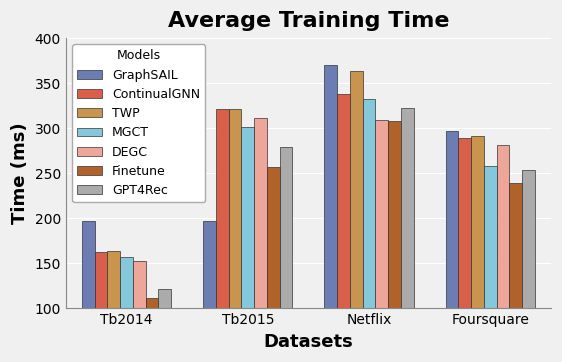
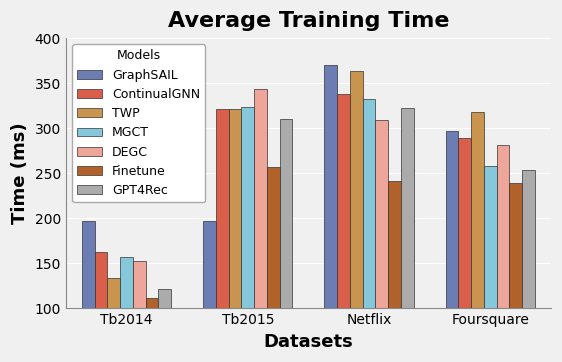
TWP/Tb2014: 164 -> 134
MGCT/Tb2015: 302 -> 324
DEGC/Tb2015: 311 -> 344
GPT4Rec/Tb2015: 279 -> 310
Finetune/Netflix: 308 -> 242
TWP/Foursquare: 292 -> 318
